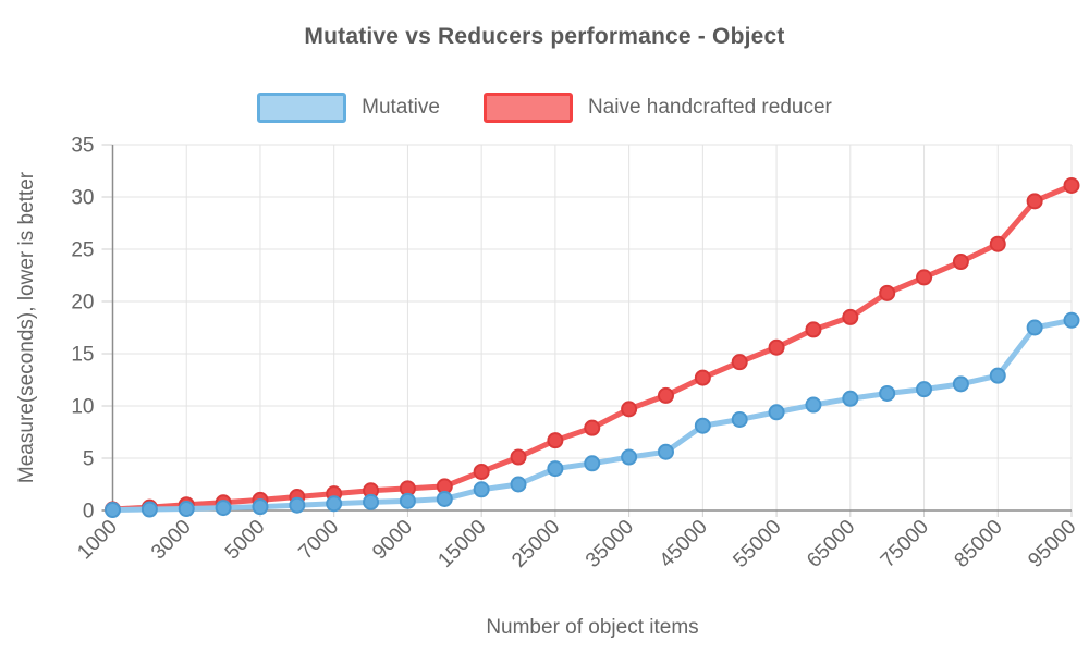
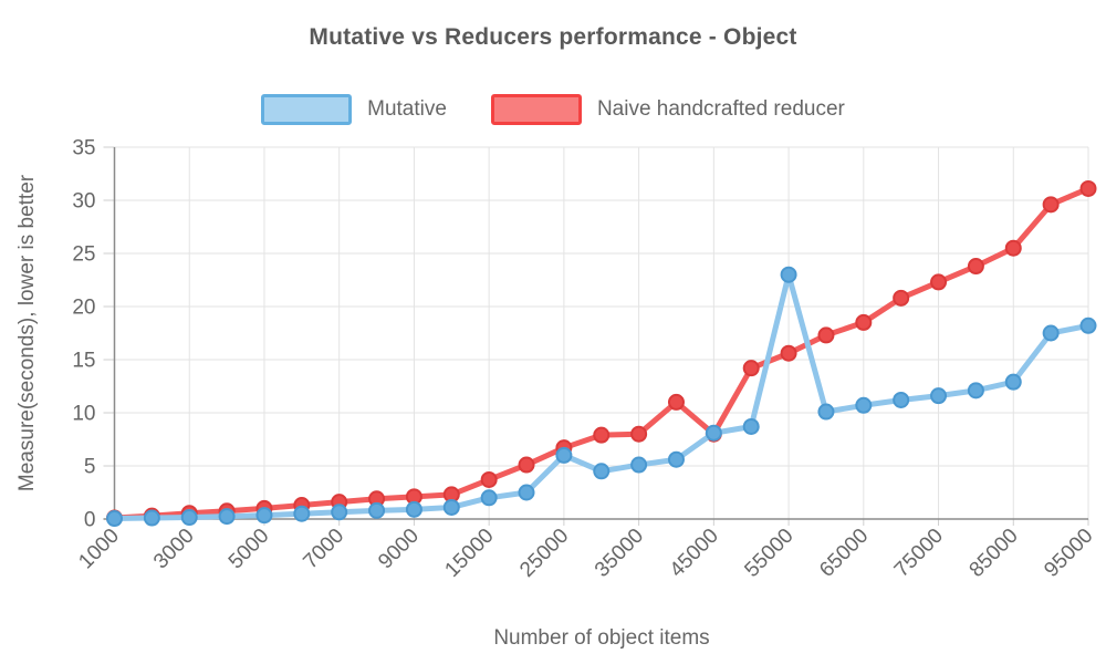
Mutative/25000: 4 -> 6
Naive handcrafted reducer/35000: 10 -> 8
Naive handcrafted reducer/45000: 13 -> 8
Mutative/55000: 9 -> 23
